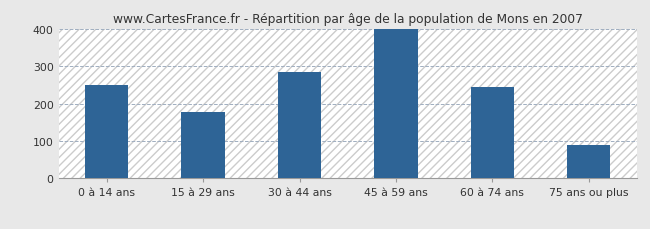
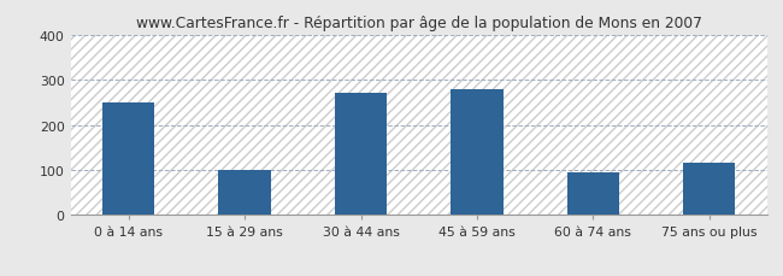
15 à 29 ans: 178 -> 100
30 à 44 ans: 285 -> 270
45 à 59 ans: 400 -> 280
60 à 74 ans: 245 -> 95
75 ans ou plus: 90 -> 115
